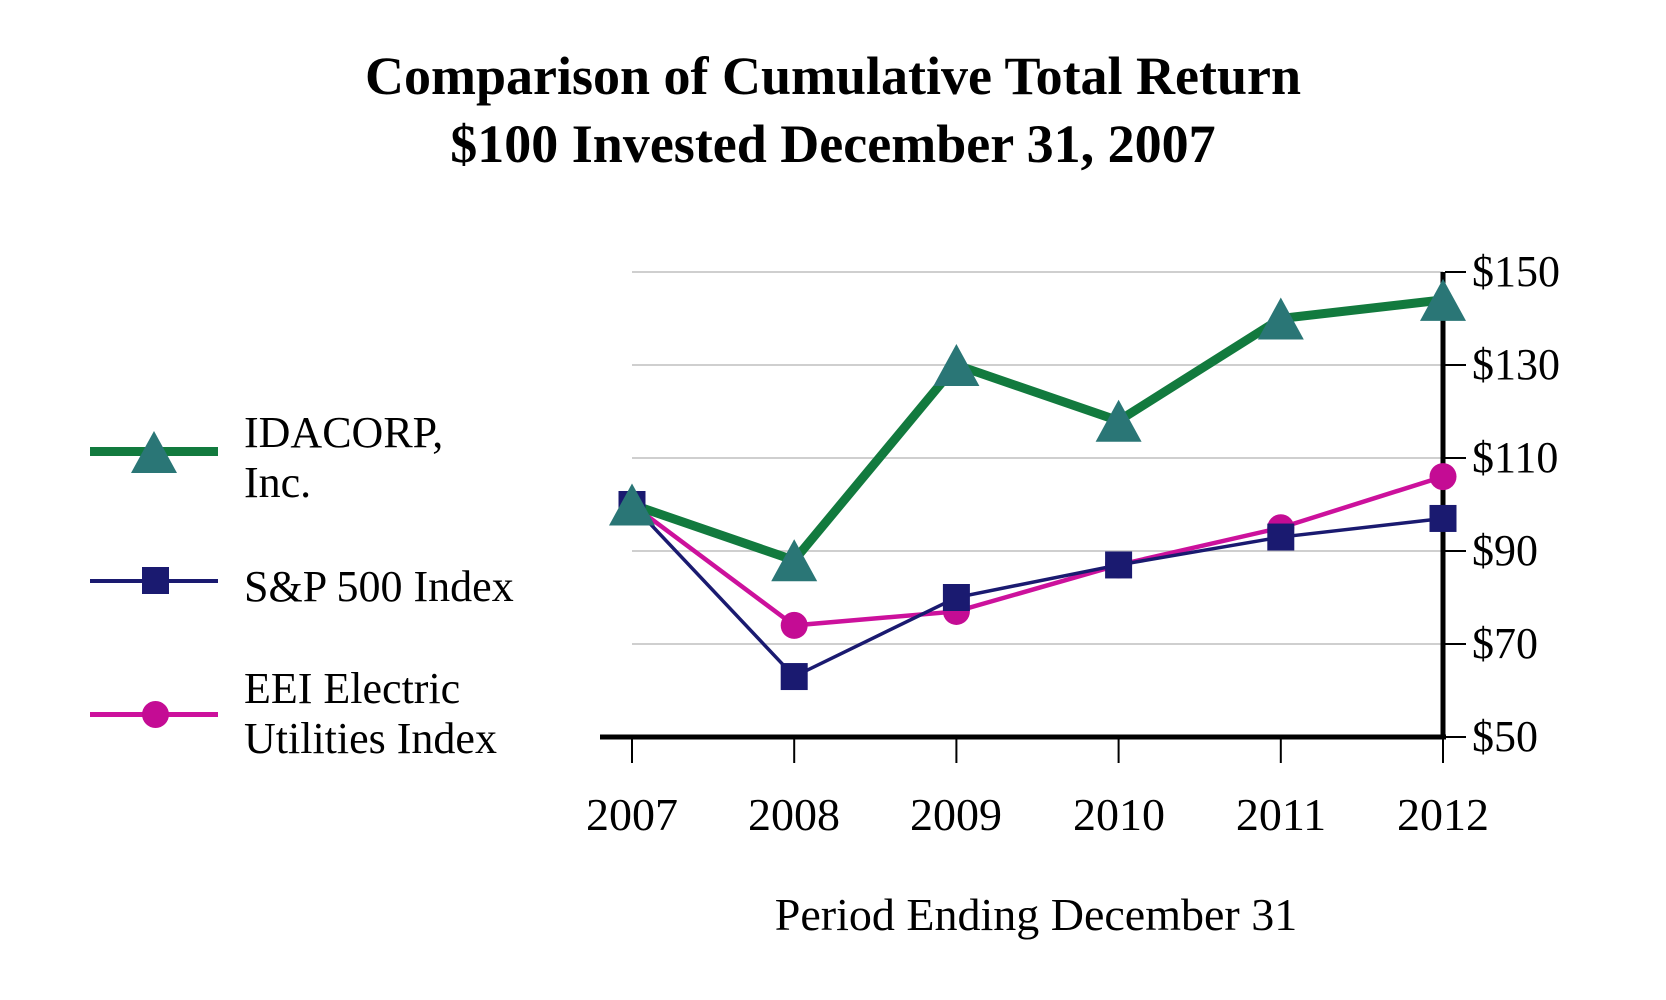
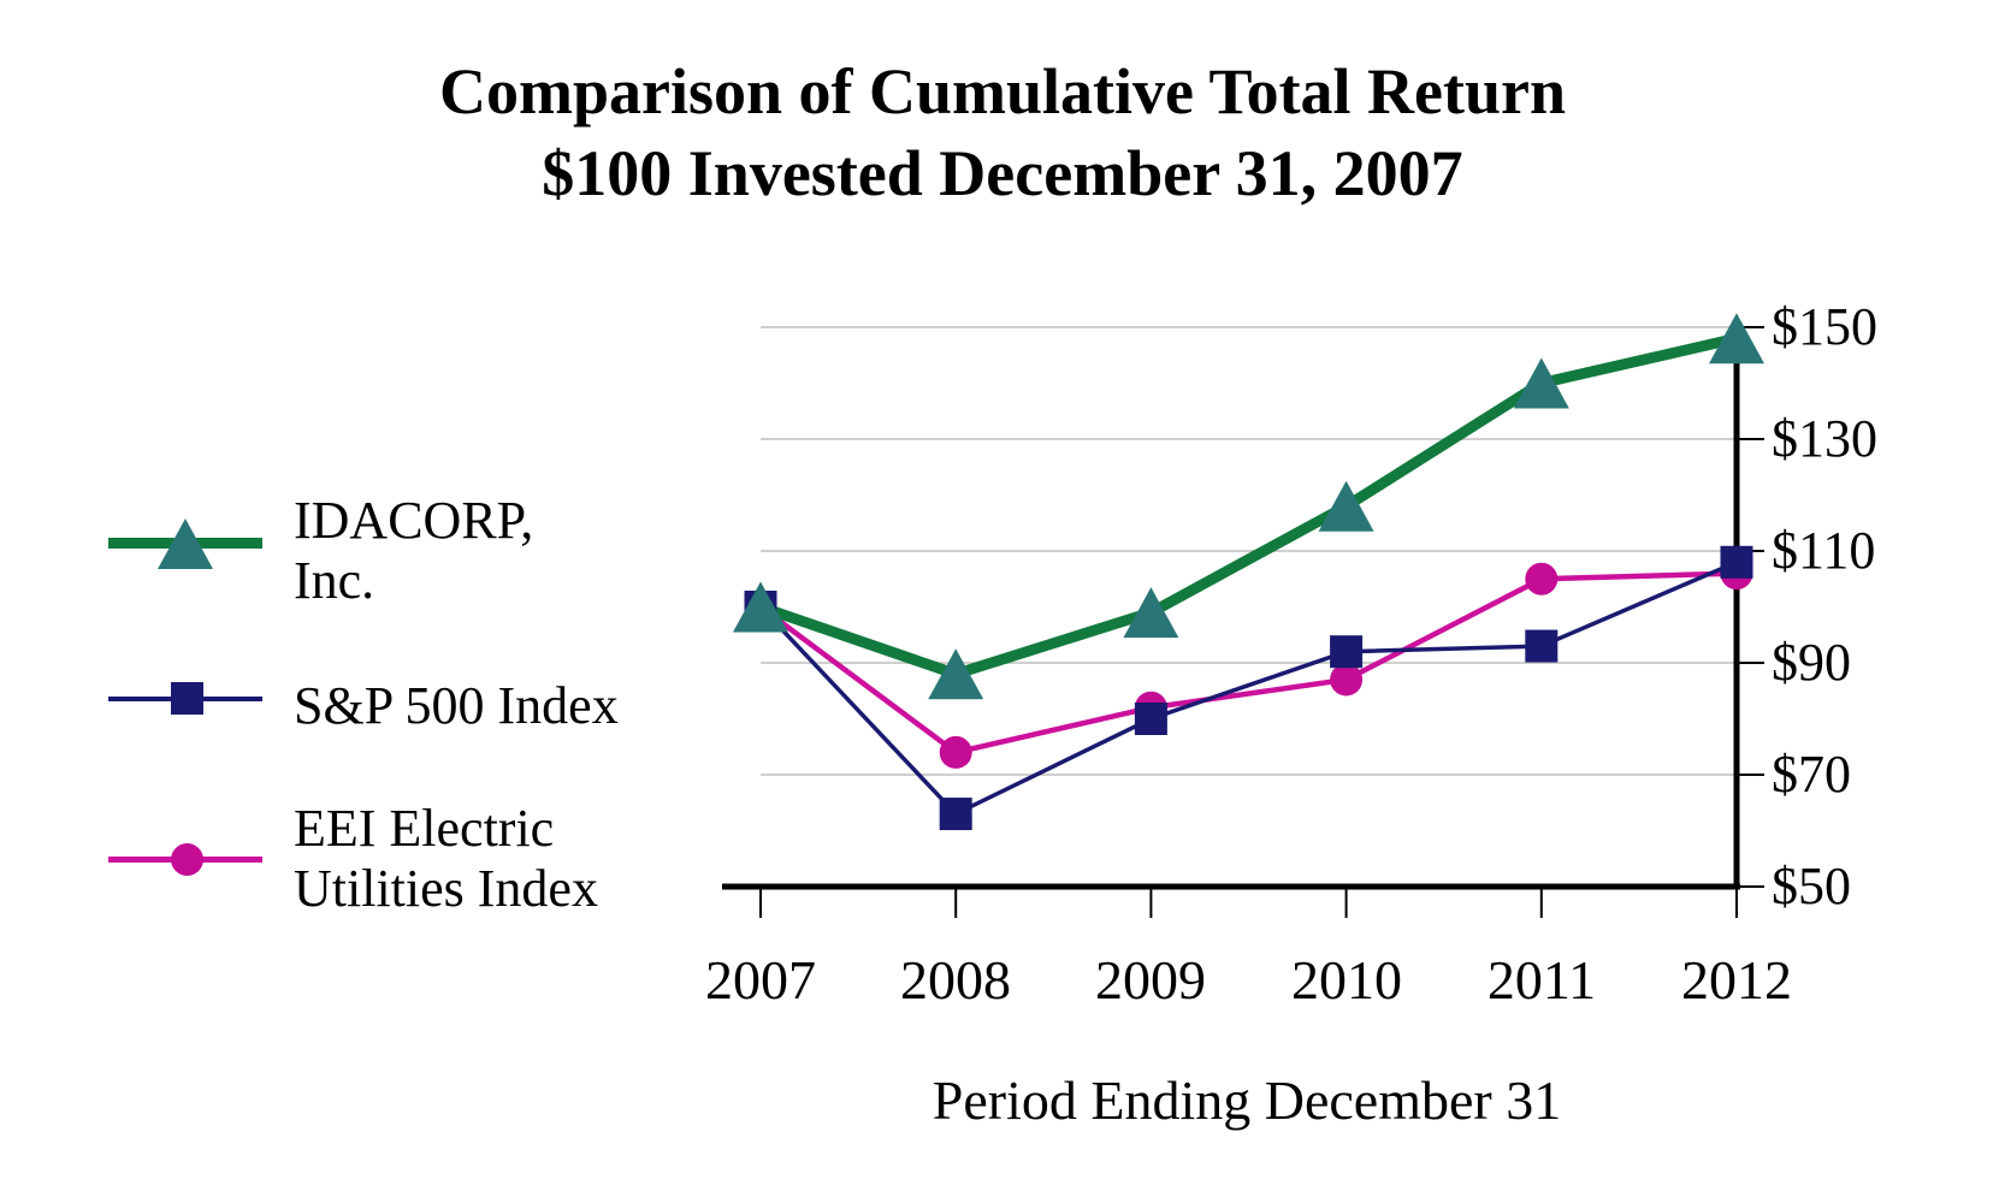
IDACORP, Inc./2009: $130 -> $99
EEI Electric Utilities Index/2009: $77 -> $82
S&P 500 Index/2010: $87 -> $92
EEI Electric Utilities Index/2011: $95 -> $105
IDACORP, Inc./2012: $144 -> $148
S&P 500 Index/2012: $97 -> $108
